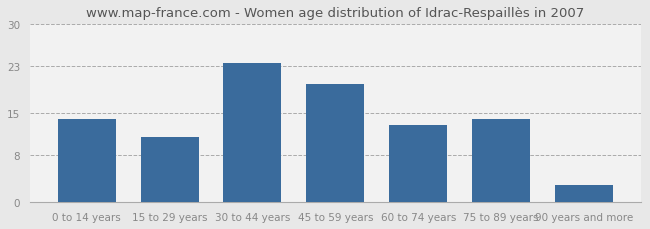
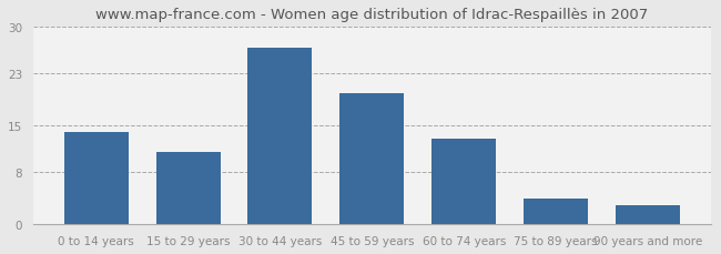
30 to 44 years: 23.5 -> 26.8
75 to 89 years: 14.0 -> 4.0
